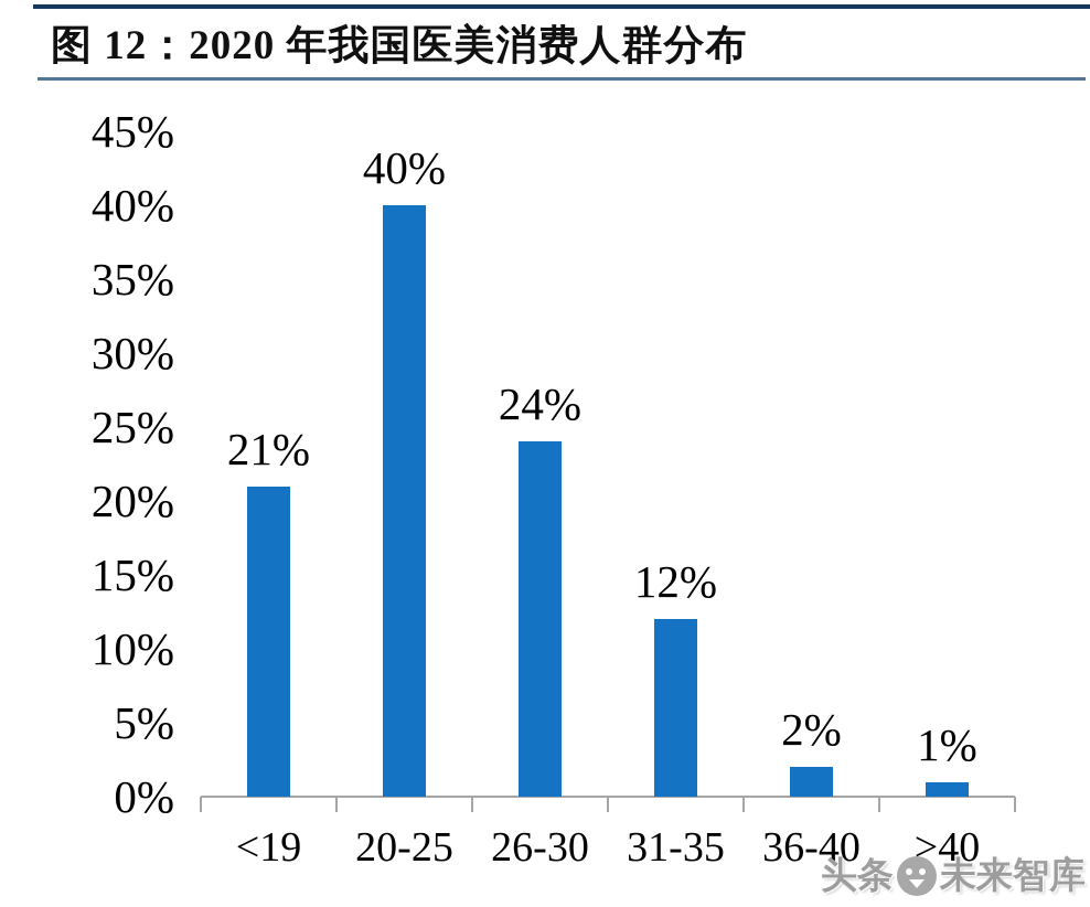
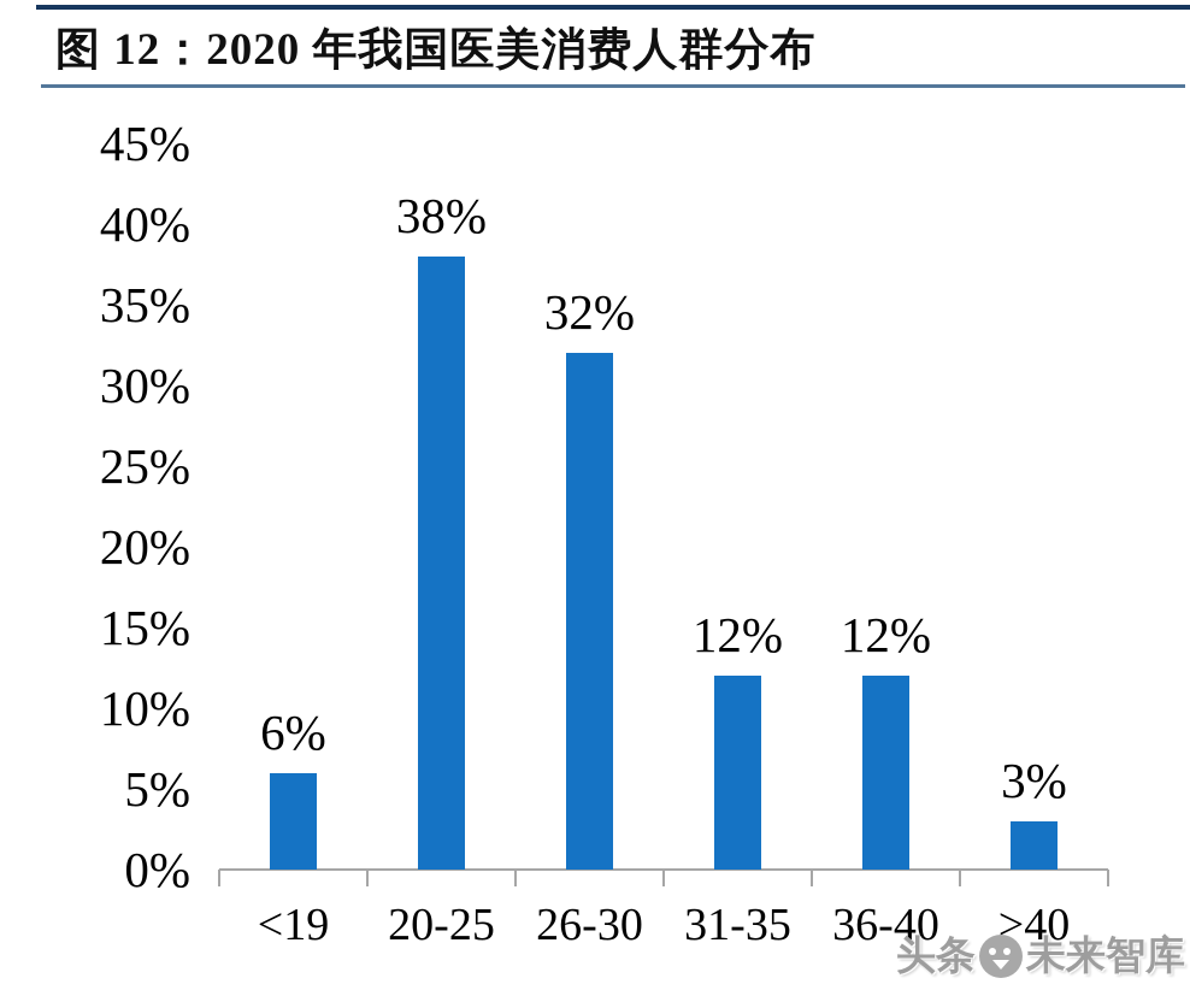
<19: 21% -> 6%
20-25: 40% -> 38%
26-30: 24% -> 32%
36-40: 2% -> 12%
>40: 1% -> 3%
